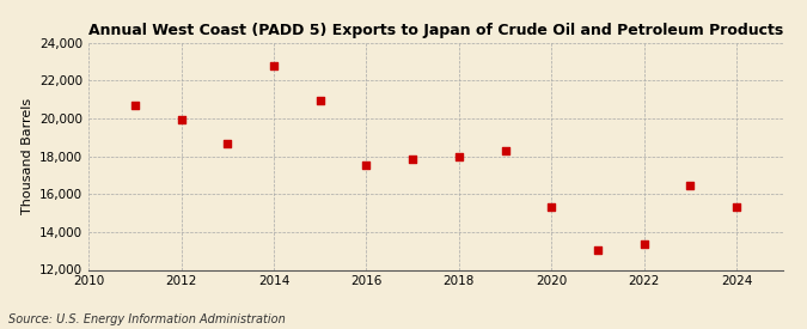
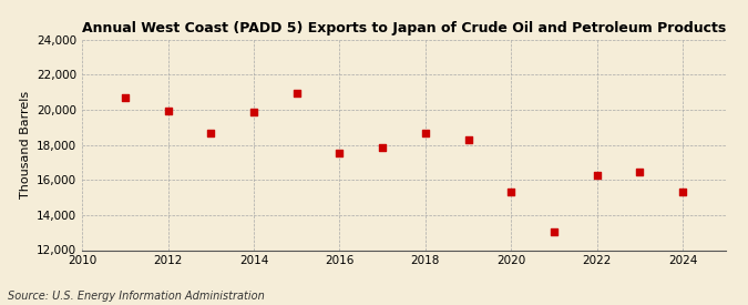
2014: 22,800 -> 19,900
2018: 18,000 -> 18,700
2022: 13,400 -> 16,300
